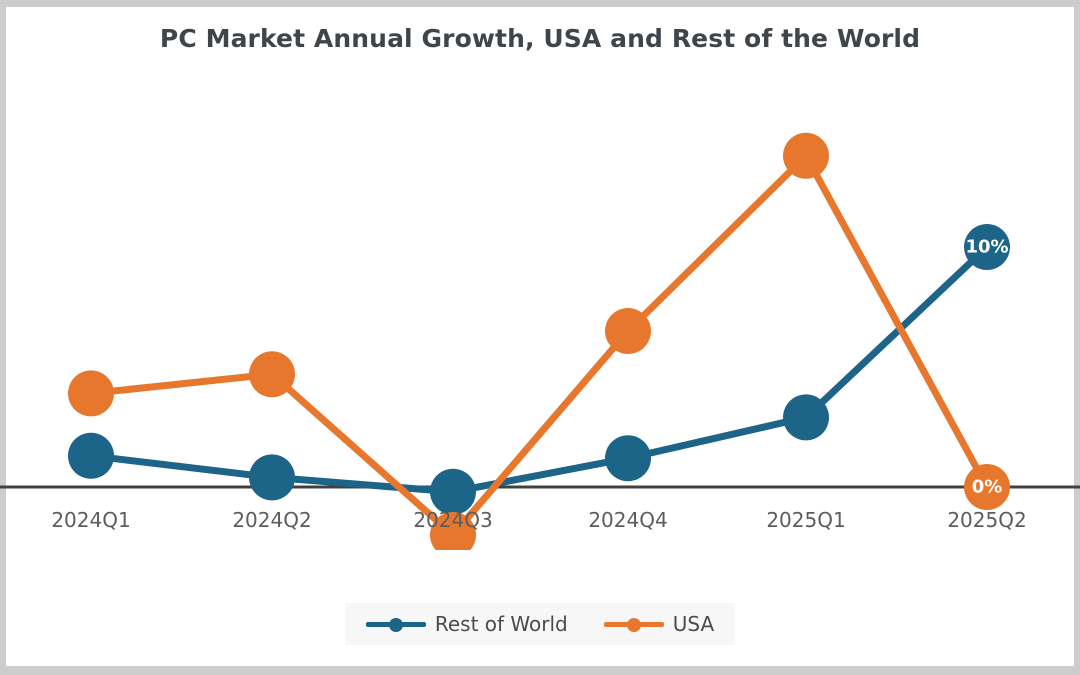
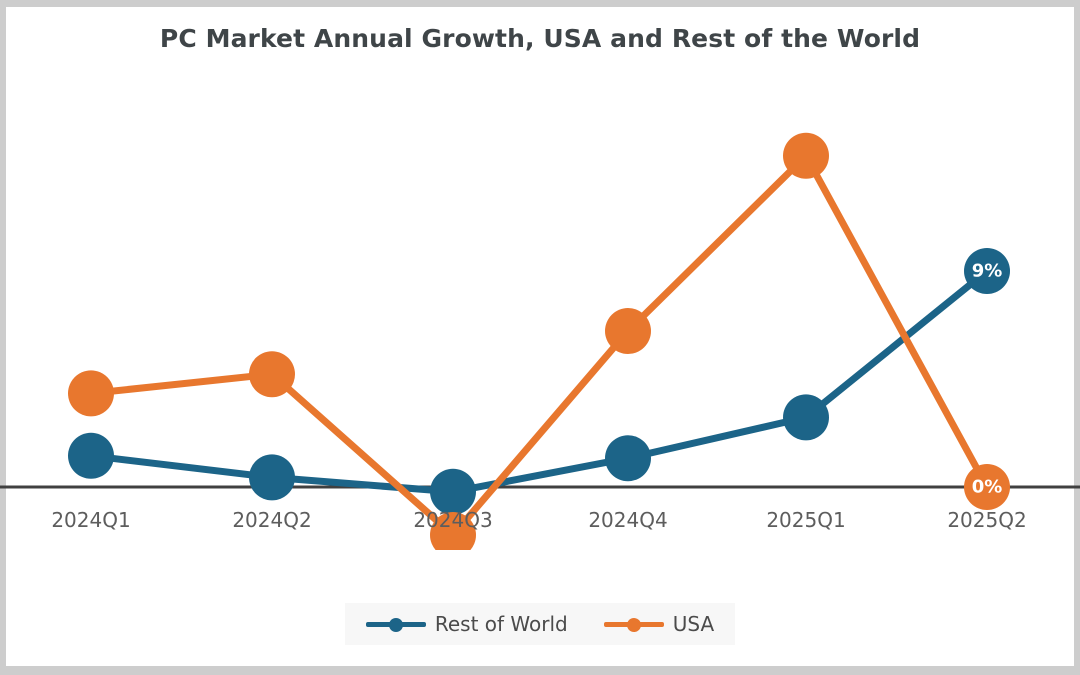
Rest of World/2025Q2: 10% -> 9%
